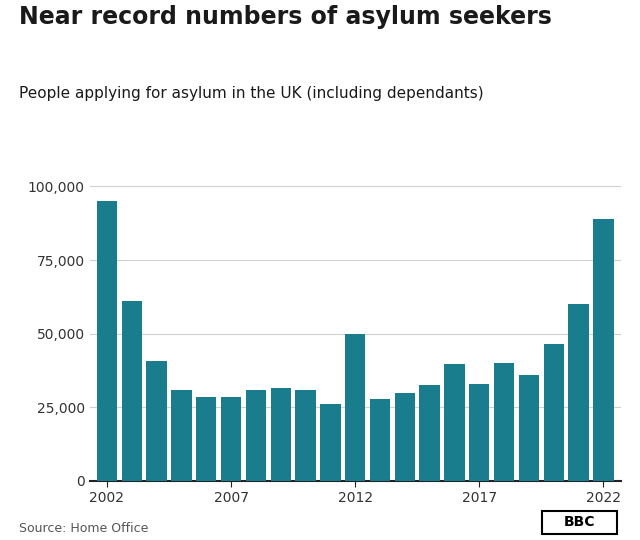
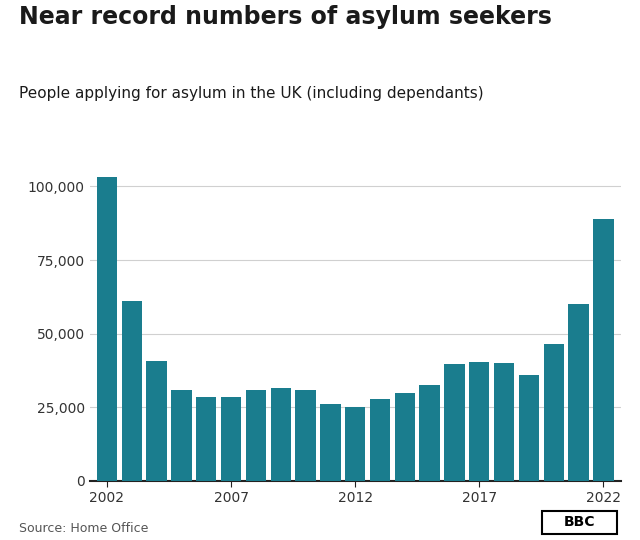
2002: 95,000 -> 103,100
2012: 50,000 -> 25,000
2017: 33,000 -> 40,300
